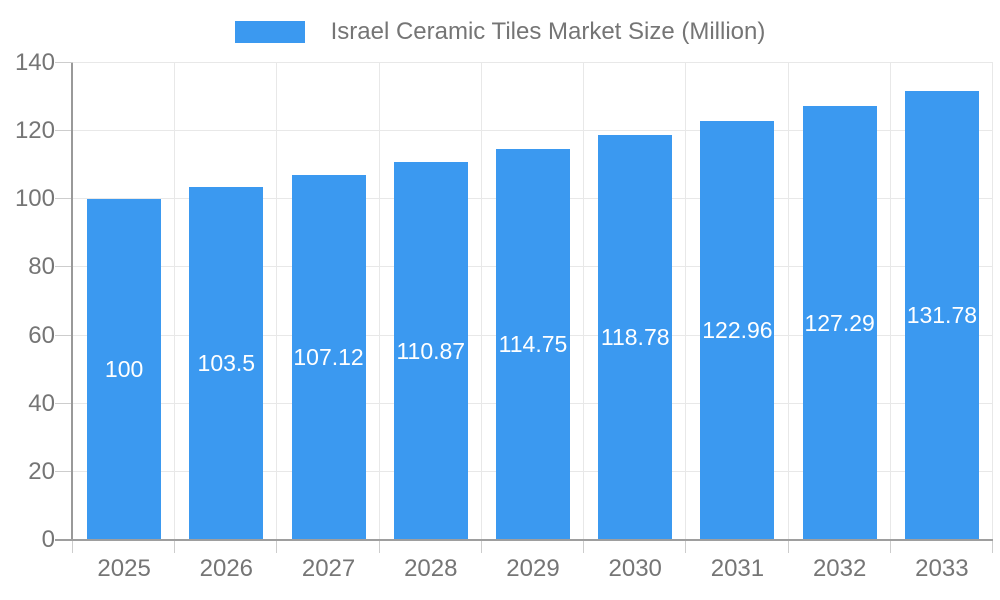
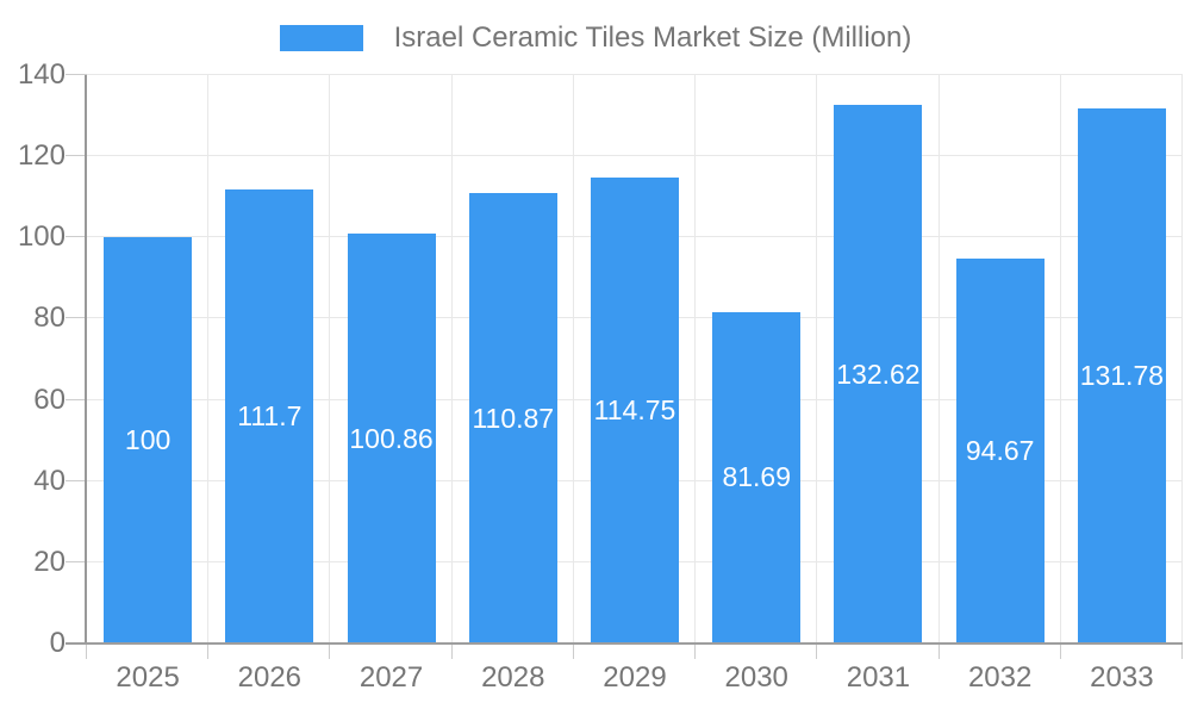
2026: 103.5 -> 111.7
2027: 107.12 -> 100.86
2030: 118.78 -> 81.69
2031: 122.96 -> 132.62
2032: 127.29 -> 94.67
